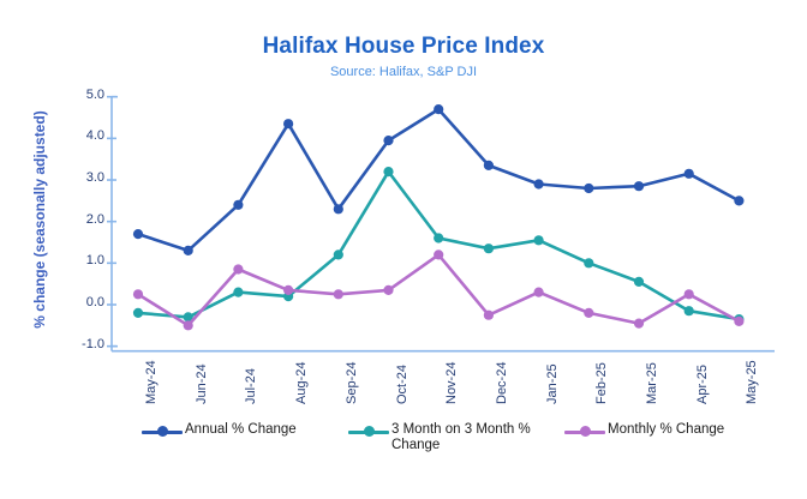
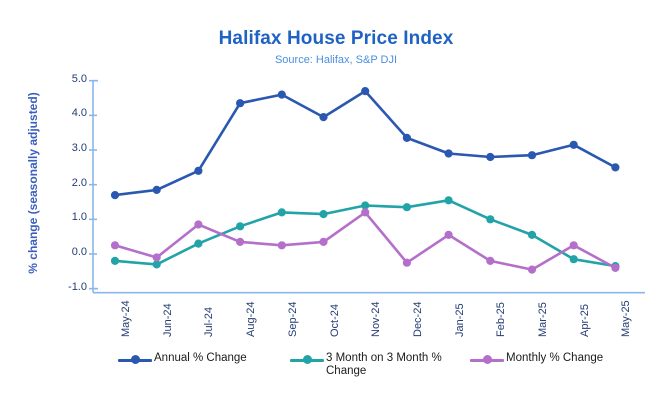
Annual % Change/Jun-24: 1.3 -> 1.9
Monthly % Change/Jun-24: -0.5 -> -0.1
3 Month on 3 Month % Change/Aug-24: 0.2 -> 0.8
Annual % Change/Sep-24: 2.3 -> 4.6
3 Month on 3 Month % Change/Oct-24: 3.2 -> 1.1
3 Month on 3 Month % Change/Nov-24: 1.6 -> 1.4
Monthly % Change/Jan-25: 0.3 -> 0.6
